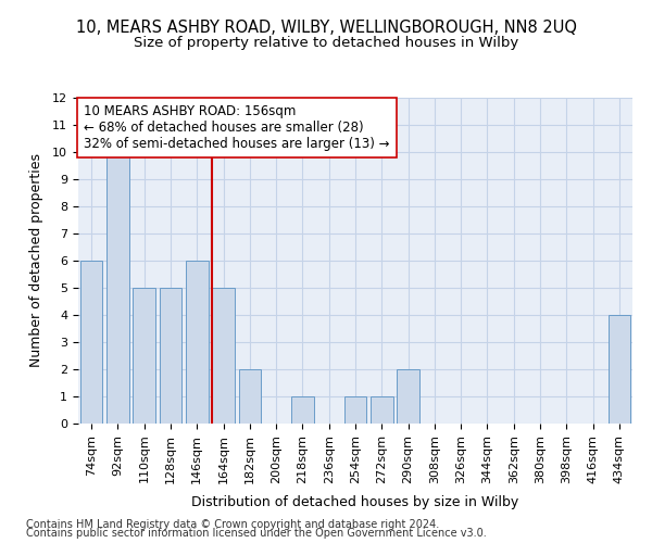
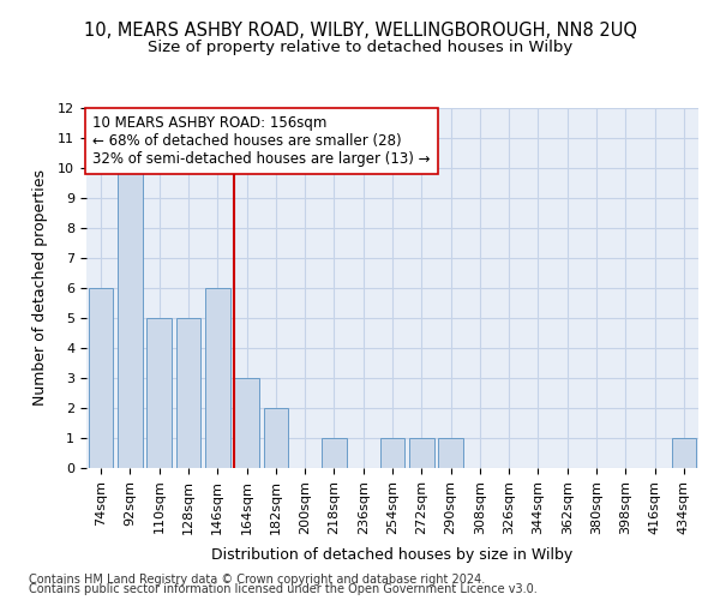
164sqm: 5 -> 3
290sqm: 2 -> 1
434sqm: 4 -> 1
